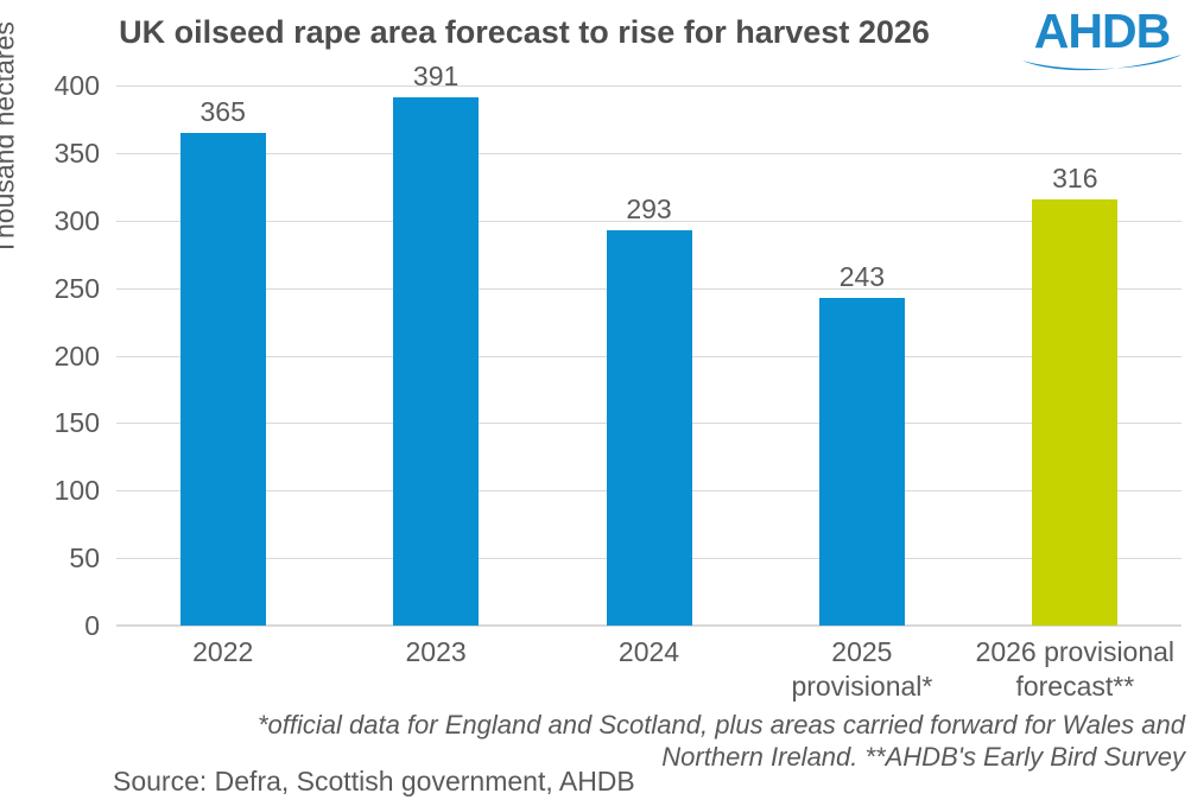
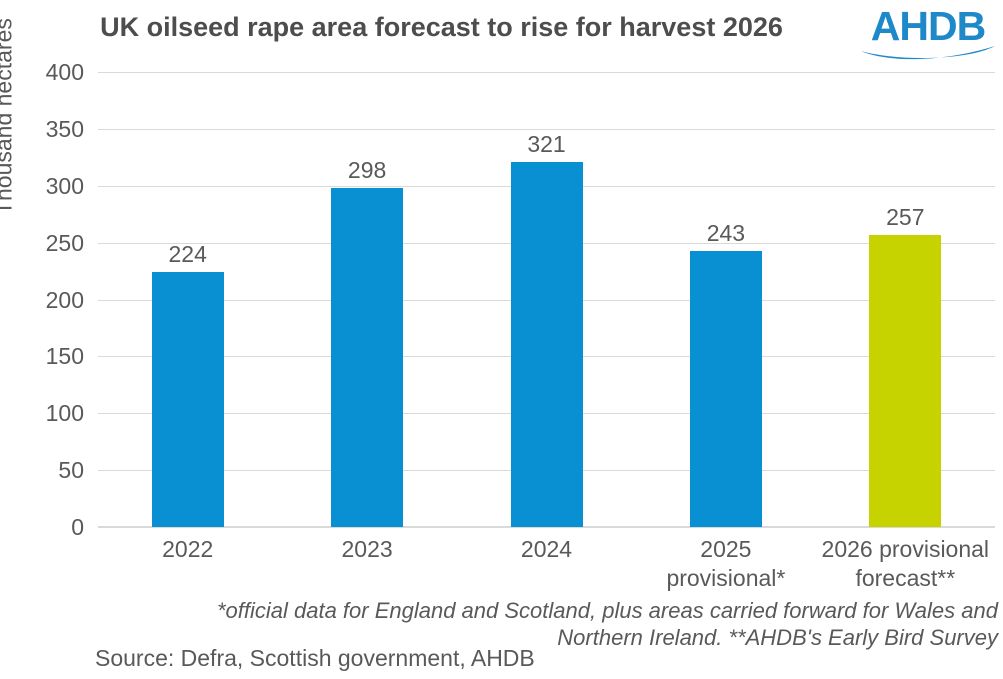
2022: 365 -> 224
2023: 391 -> 298
2024: 293 -> 321
2026 provisional forecast**: 316 -> 257
